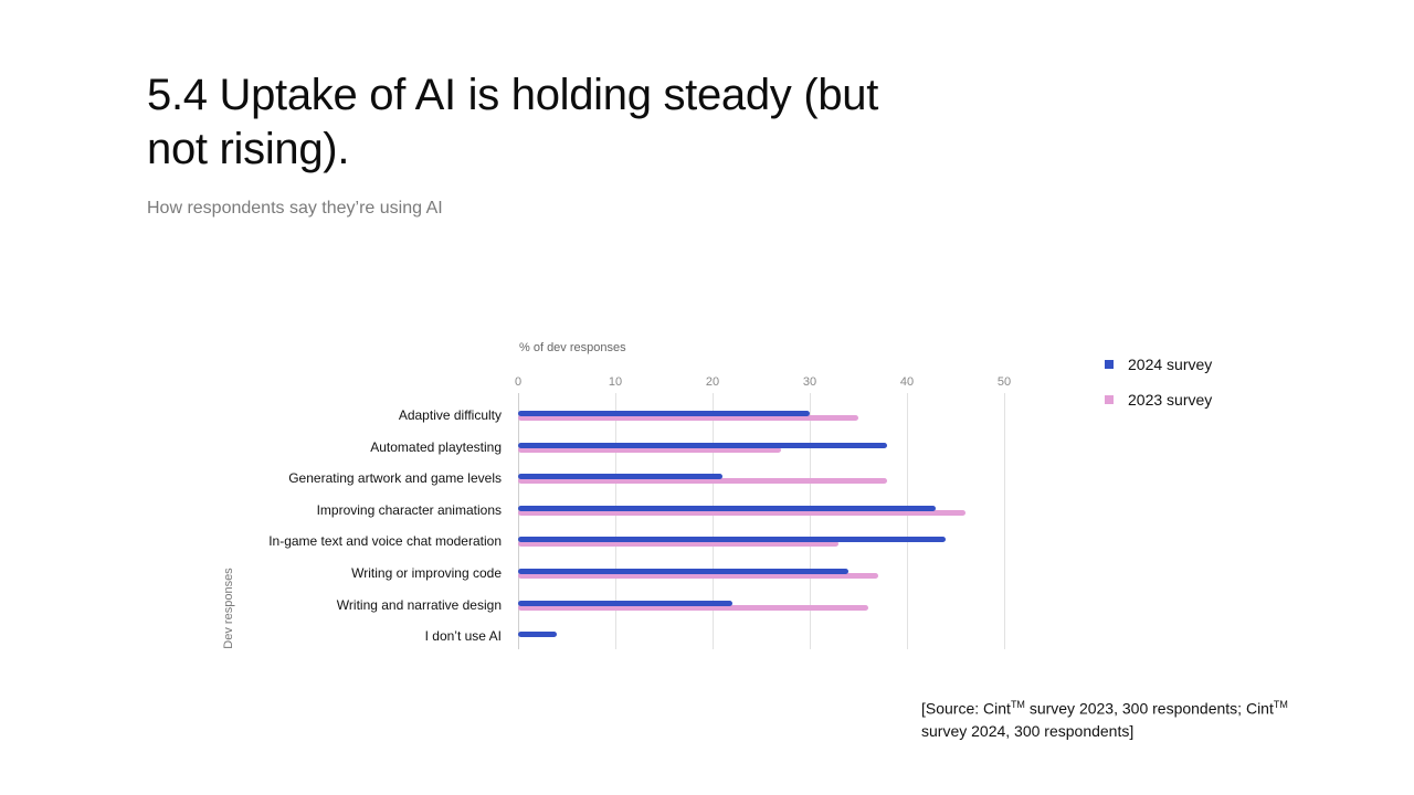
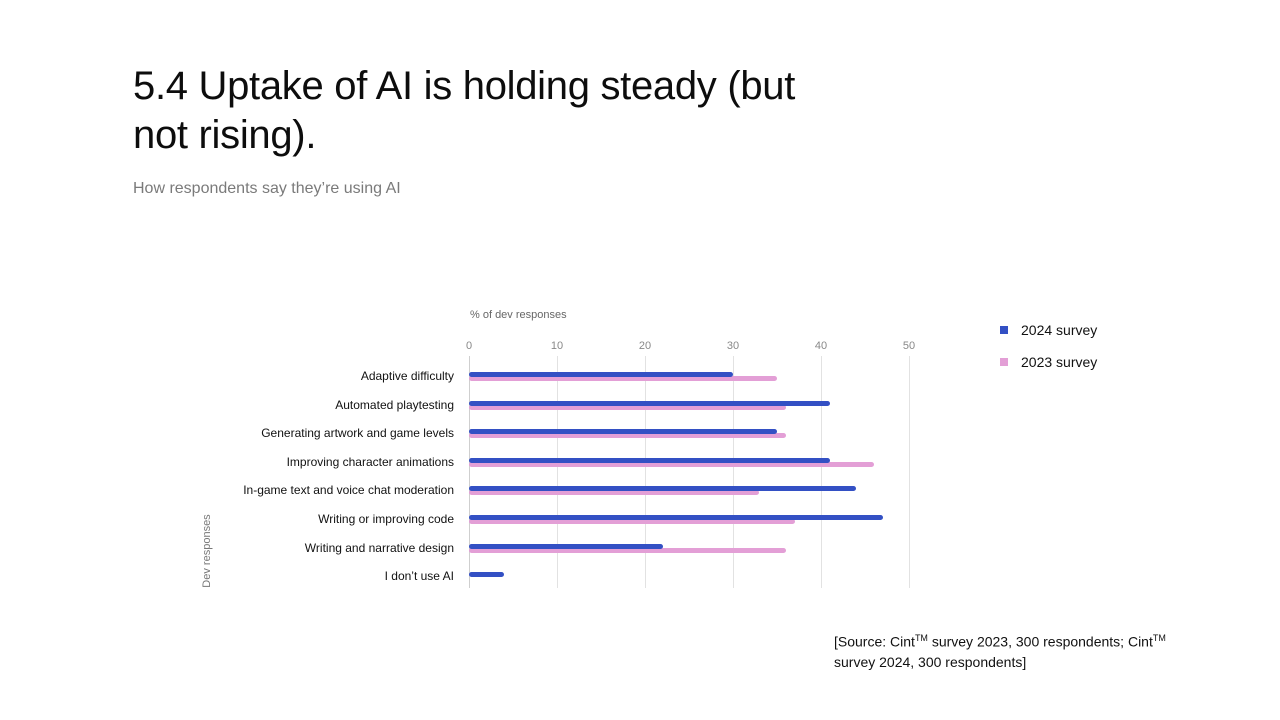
2024 survey/Automated playtesting: 38 -> 41
2023 survey/Automated playtesting: 27 -> 36
2024 survey/Generating artwork and game levels: 21 -> 35
2023 survey/Generating artwork and game levels: 38 -> 36
2024 survey/Improving character animations: 43 -> 41
2024 survey/Writing or improving code: 34 -> 47
